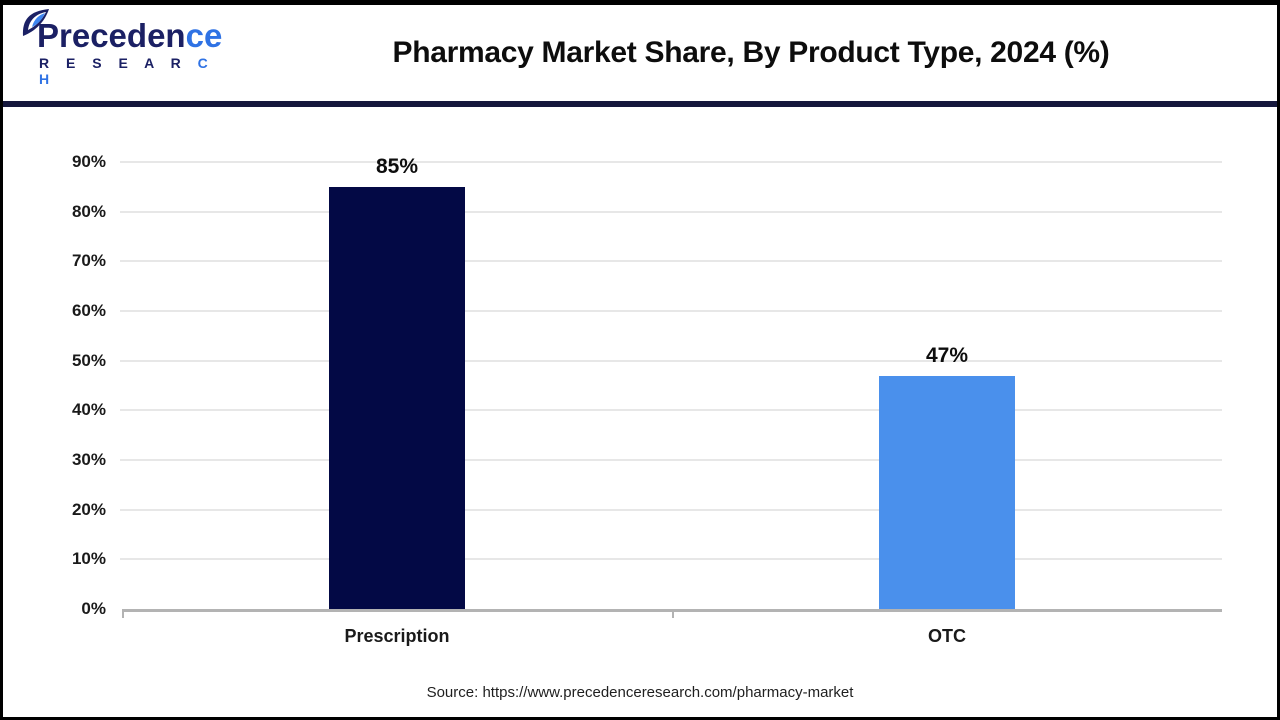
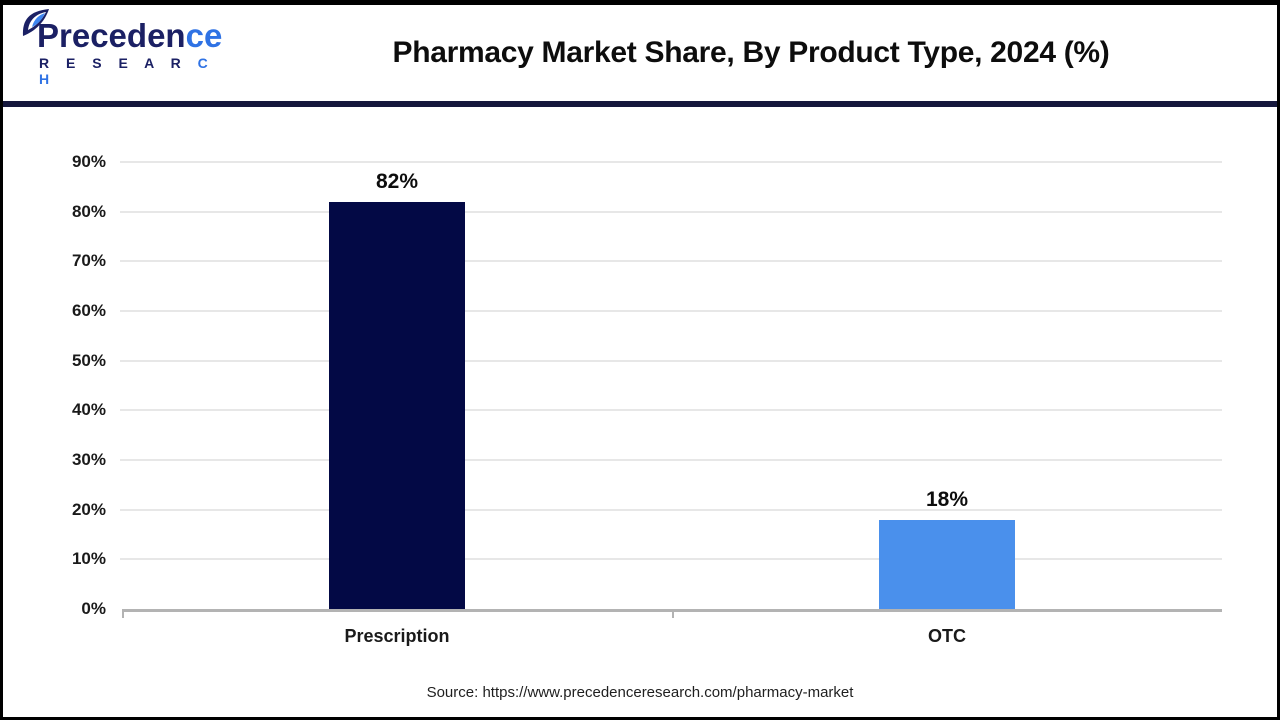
Prescription: 85% -> 82%
OTC: 47% -> 18%
